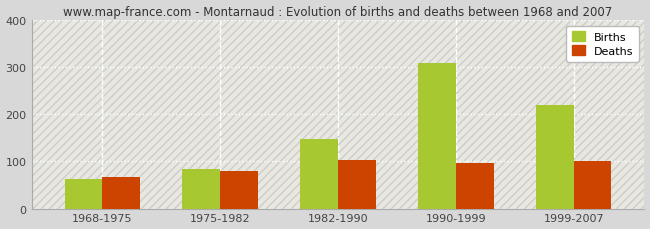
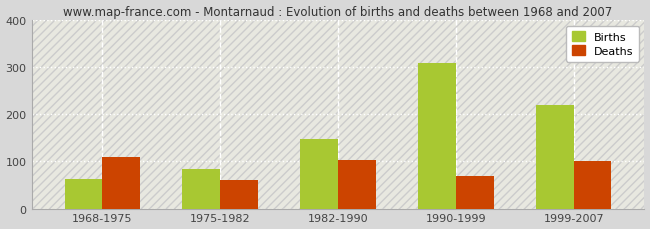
Deaths/1968-1975: 67 -> 110
Deaths/1975-1982: 80 -> 60
Deaths/1990-1999: 96 -> 70
